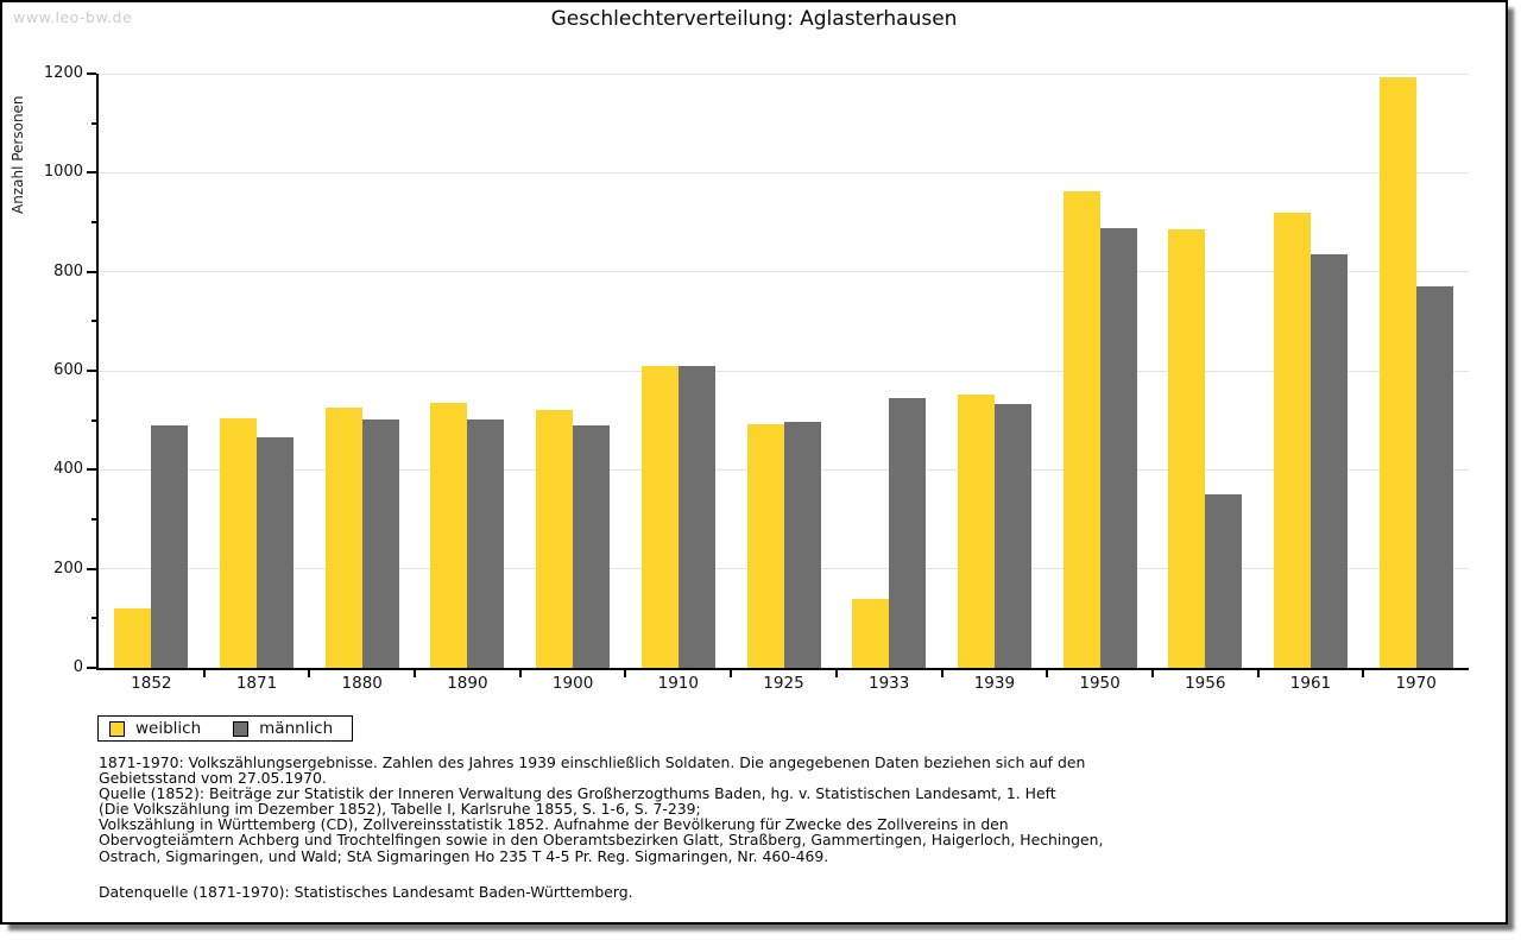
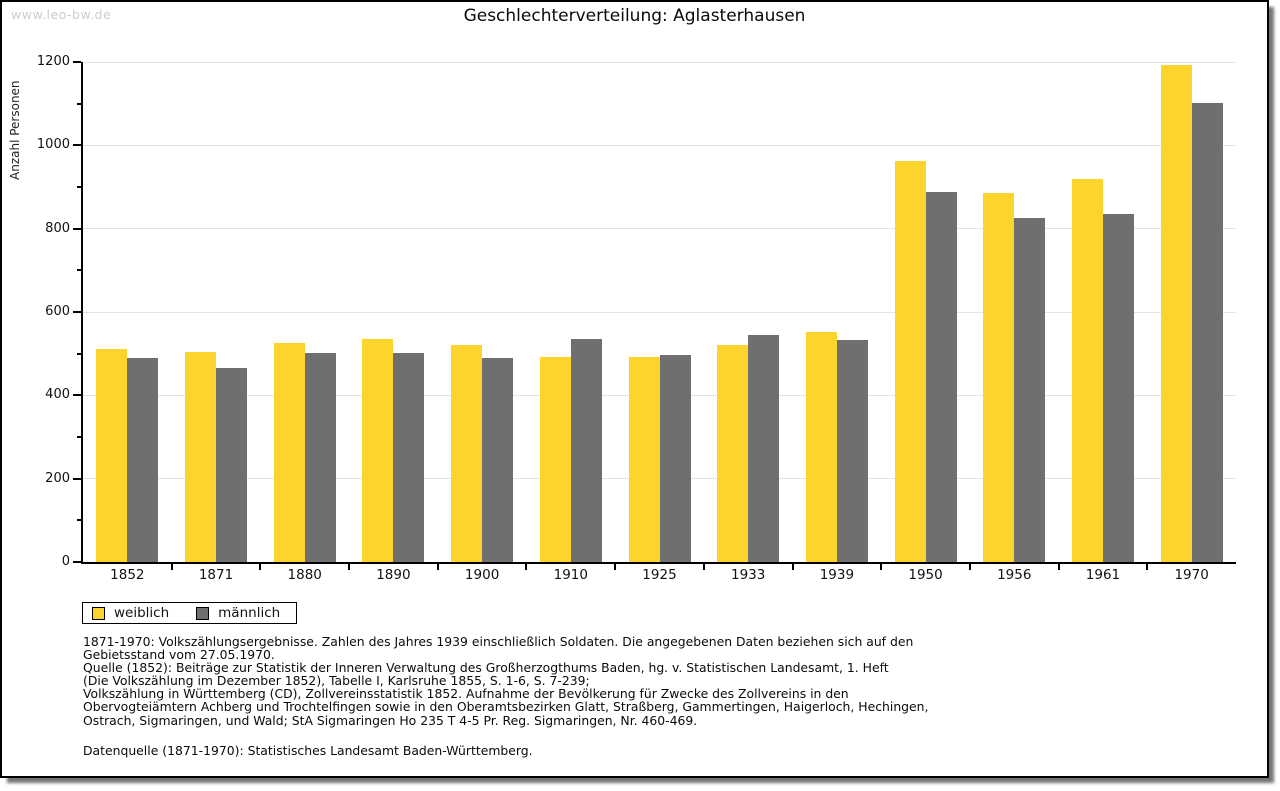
weiblich/1852: 120 -> 510
weiblich/1910: 610 -> 490
männlich/1910: 610 -> 540
weiblich/1933: 140 -> 520
männlich/1956: 350 -> 830
männlich/1970: 770 -> 1100
